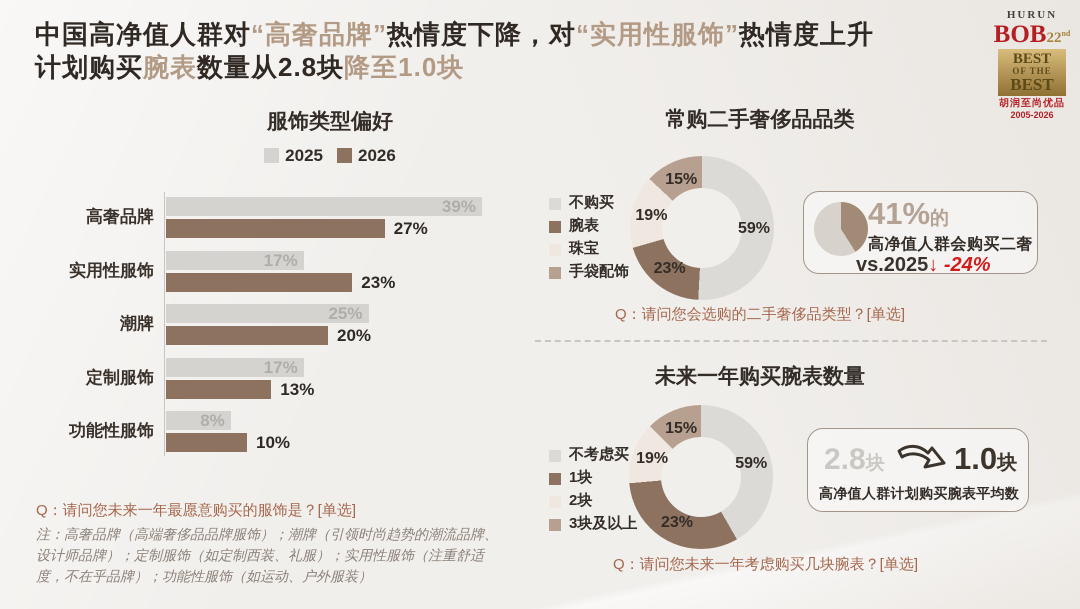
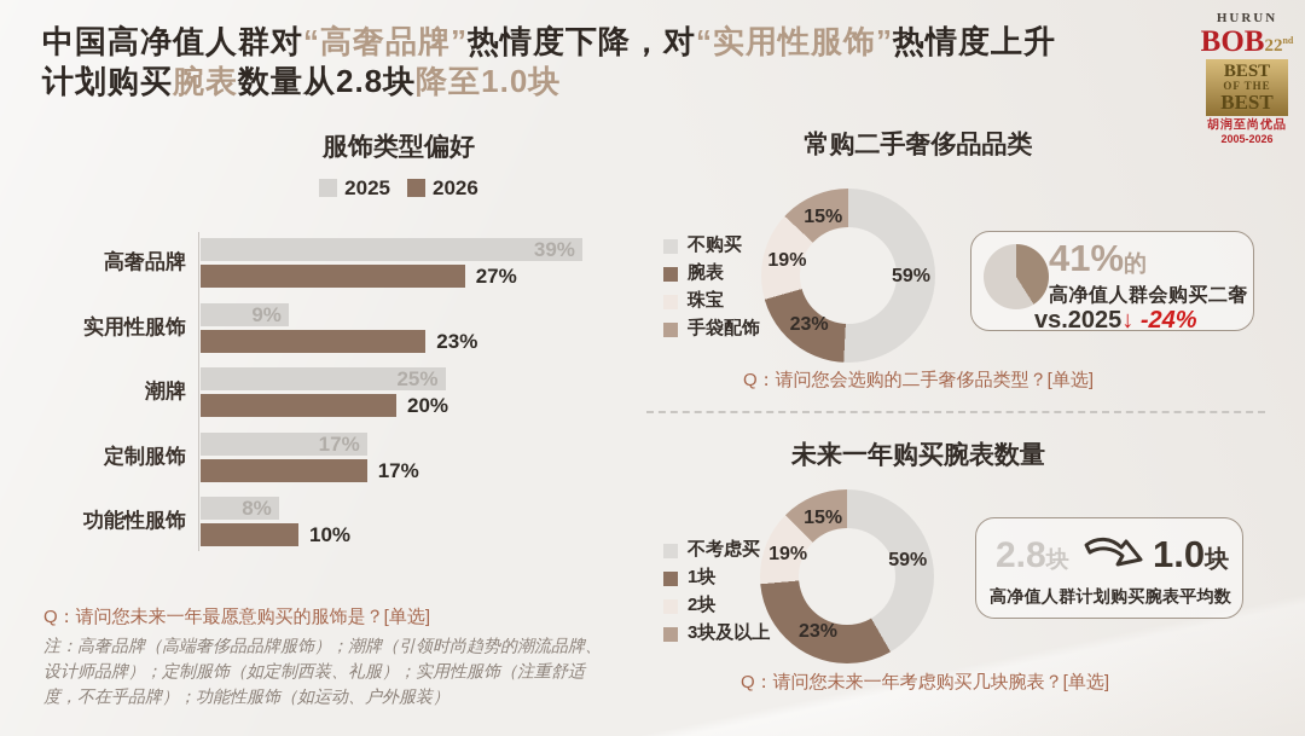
服饰类型偏好/2025/实用性服饰: 17% -> 9%
服饰类型偏好/2026/定制服饰: 13% -> 17%
